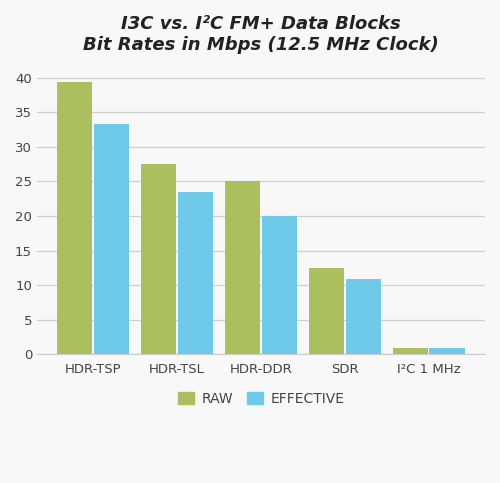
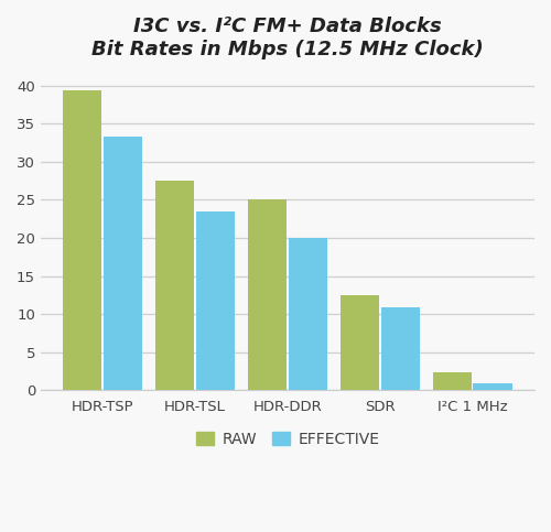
RAW/I²C 1 MHz: 0.9 -> 2.4
